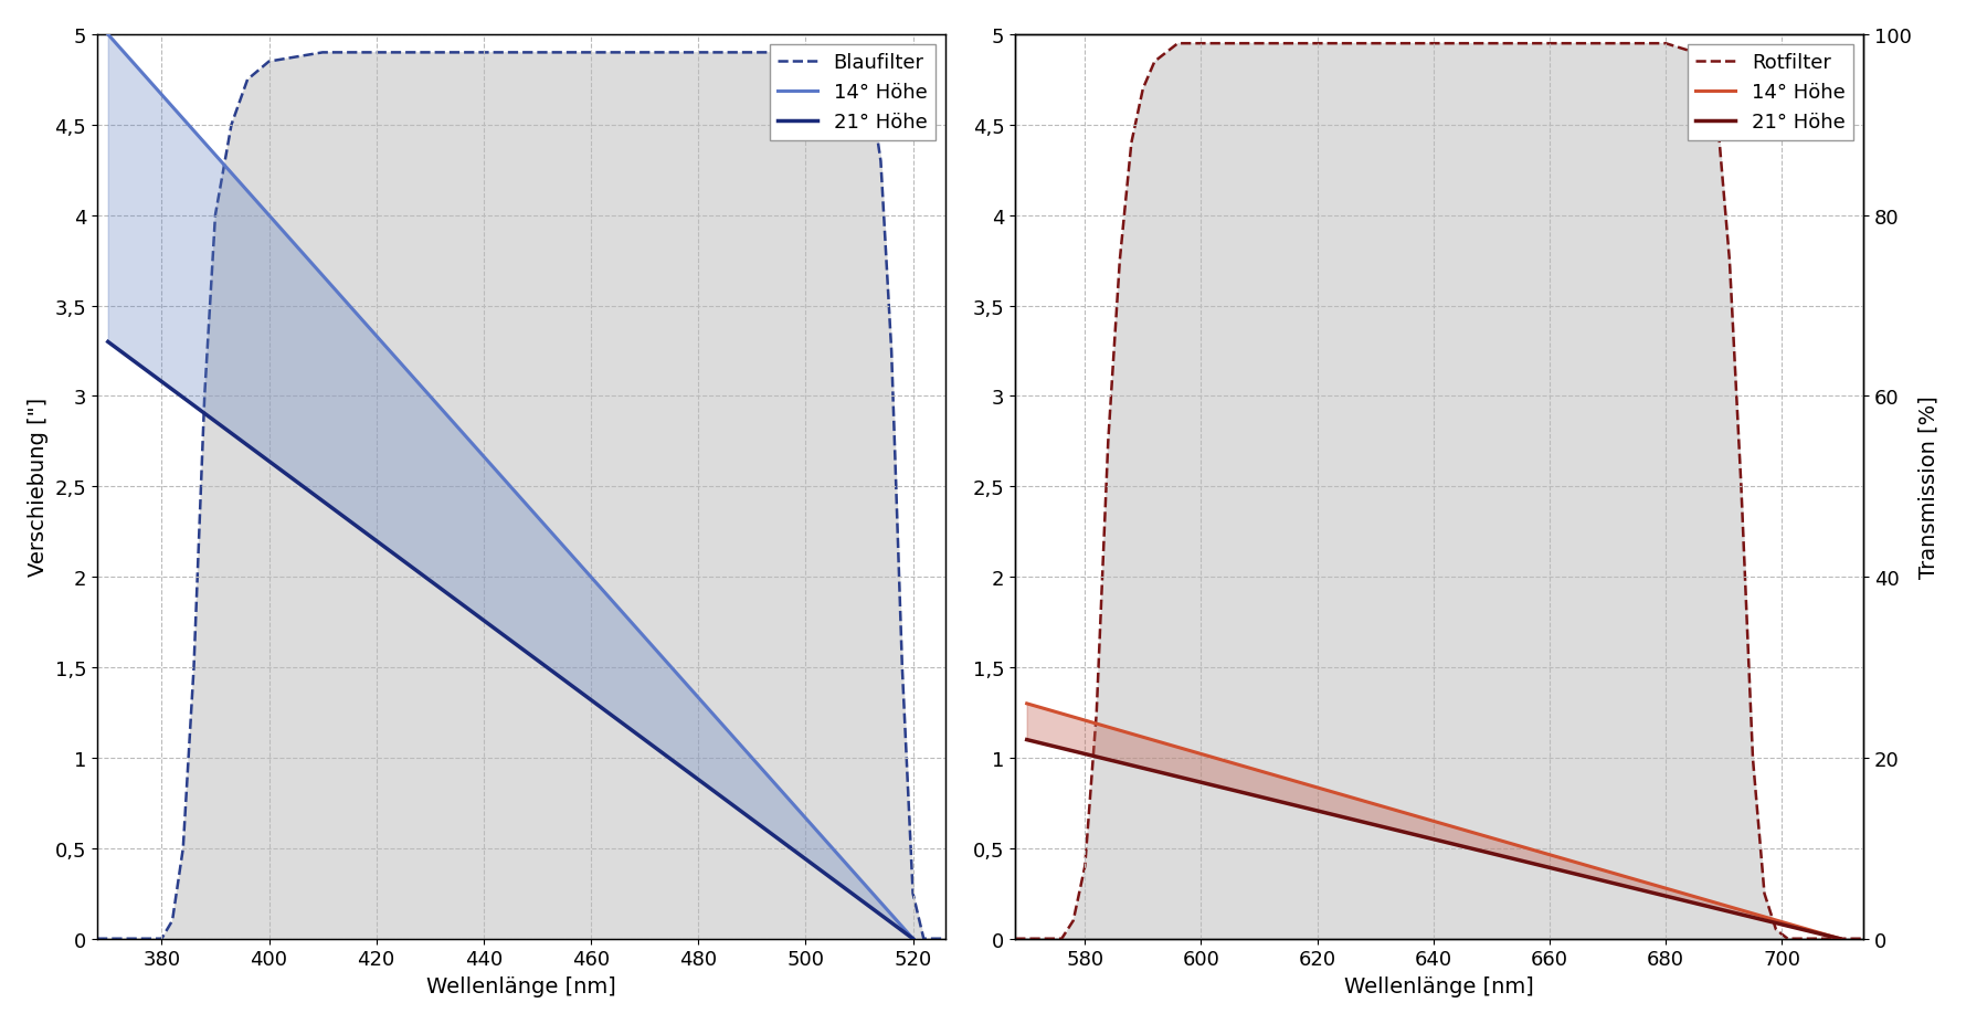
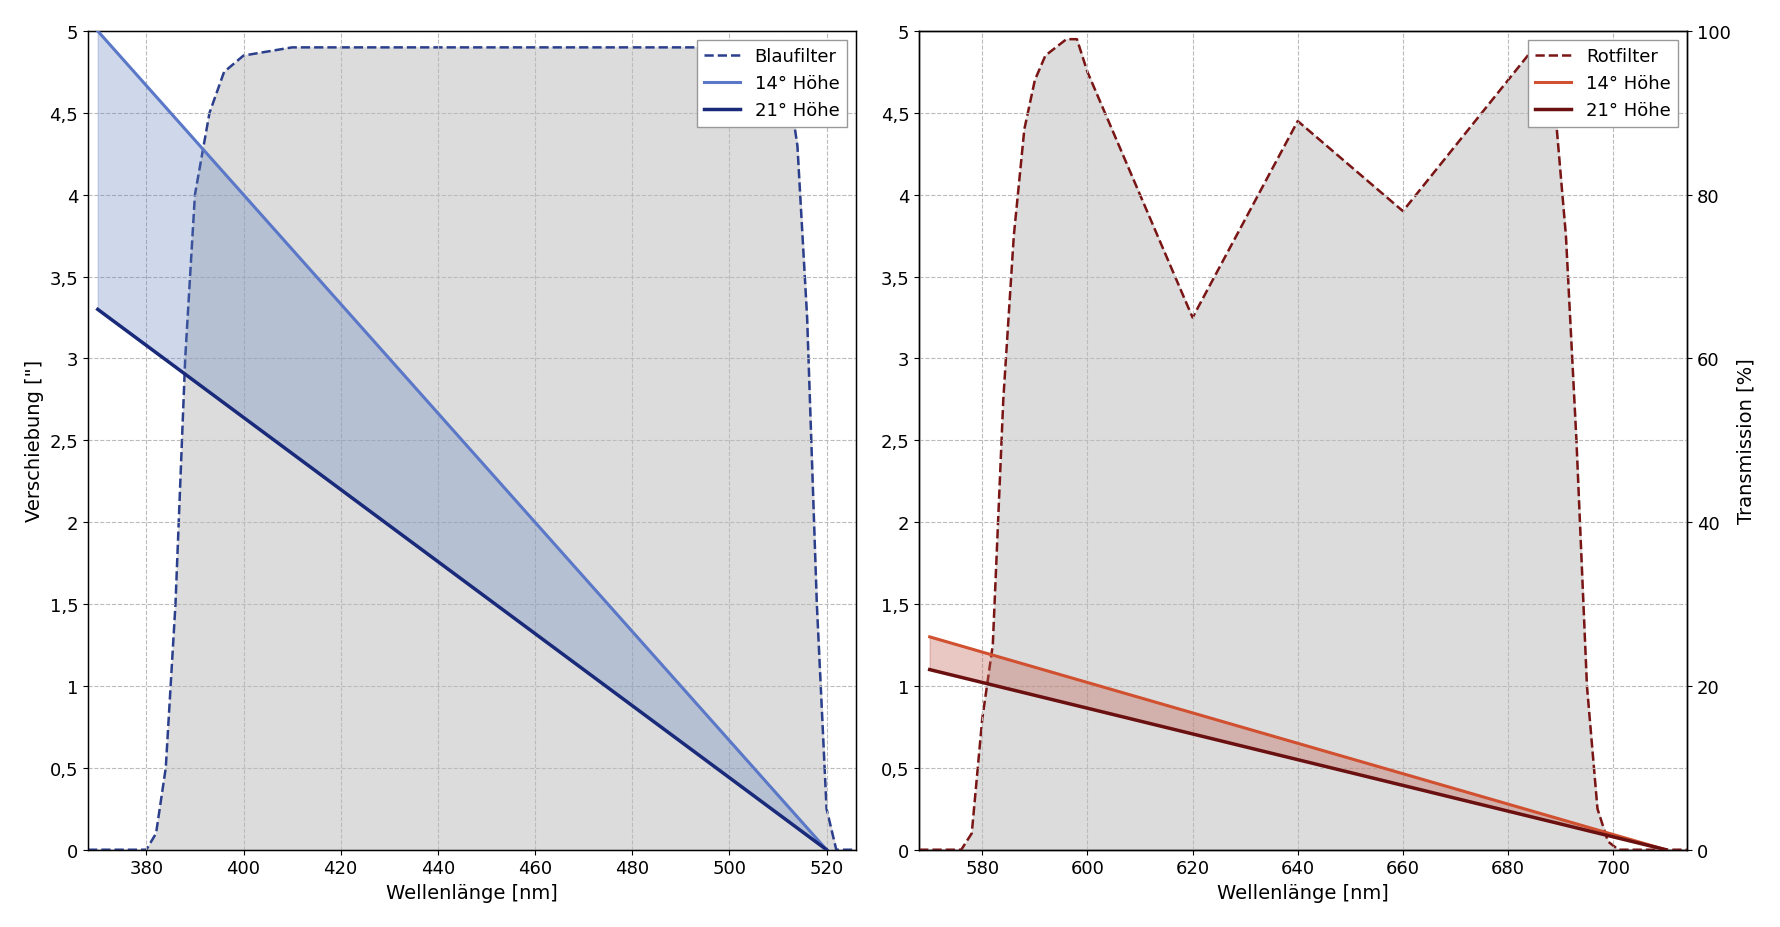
580: 8 -> 16
600: 99 -> 95
620: 99 -> 65
640: 99 -> 89
660: 99 -> 78
680: 99 -> 94
